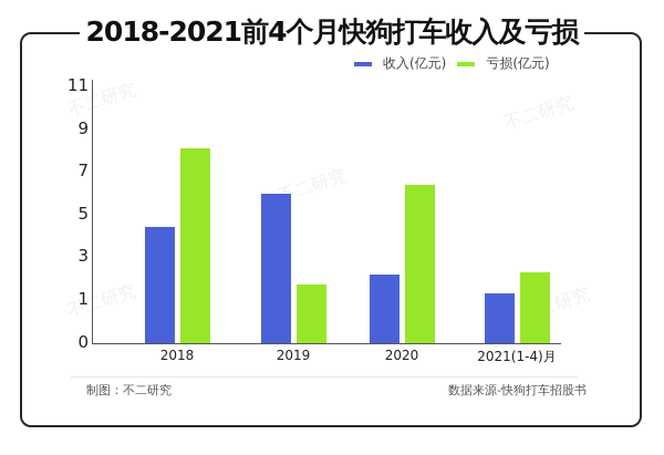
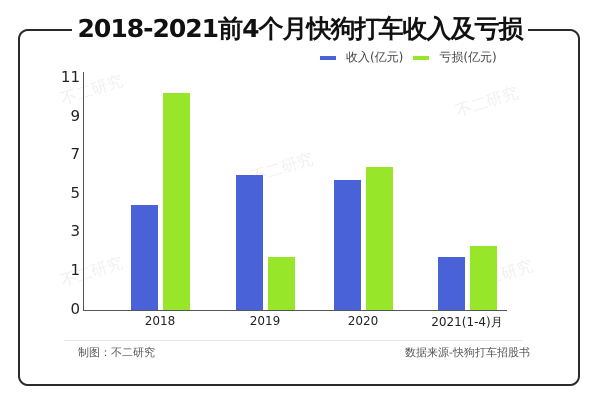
亏损(亿元)/2018: 8.1 -> 10.2
收入(亿元)/2020: 2.2 -> 5.7
收入(亿元)/2021(1-4)月: 1.3 -> 1.7
